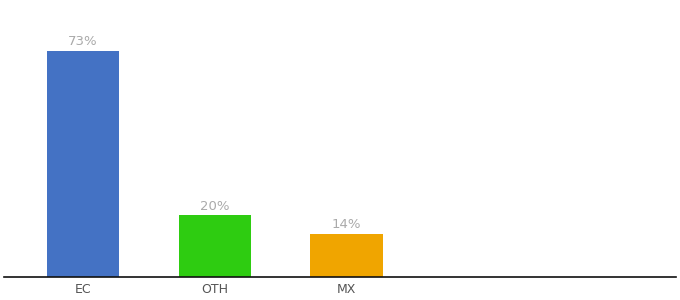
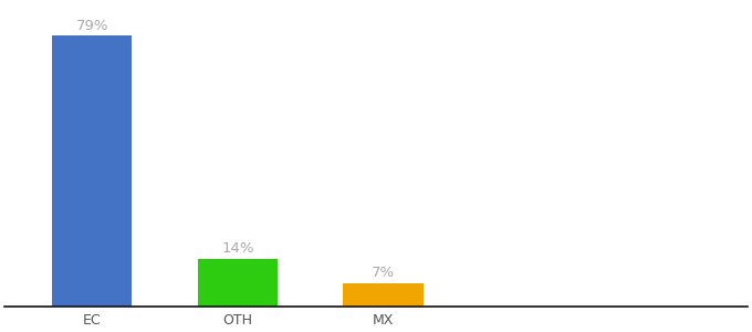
EC: 73% -> 79%
OTH: 20% -> 14%
MX: 14% -> 7%
